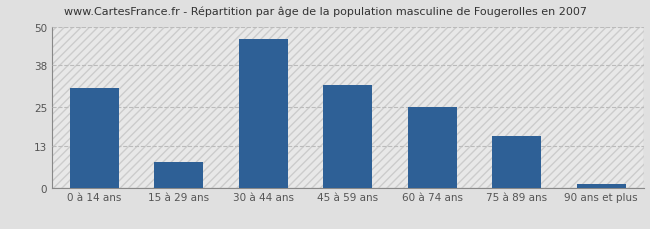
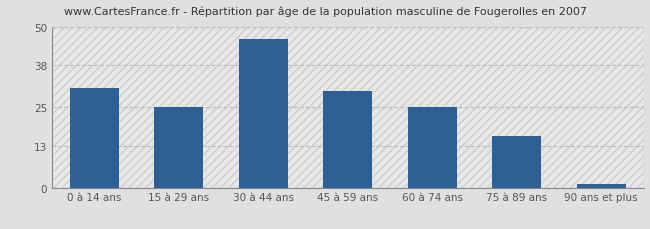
15 à 29 ans: 8 -> 25
45 à 59 ans: 32 -> 30
